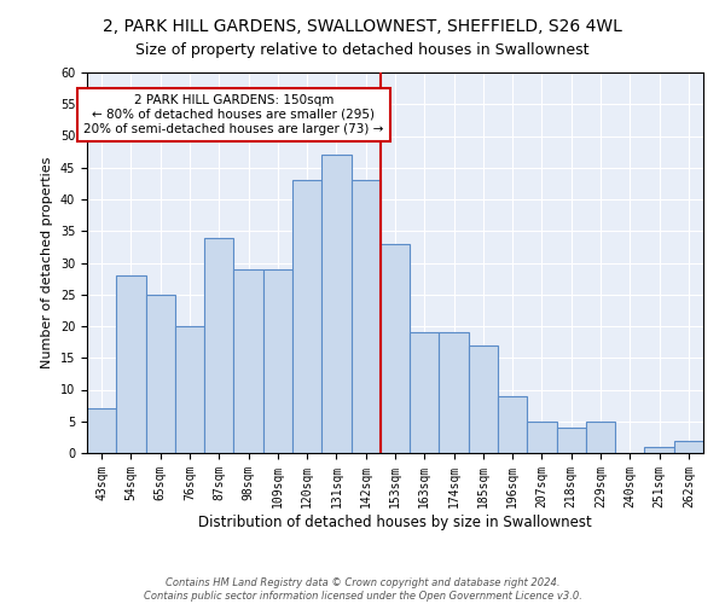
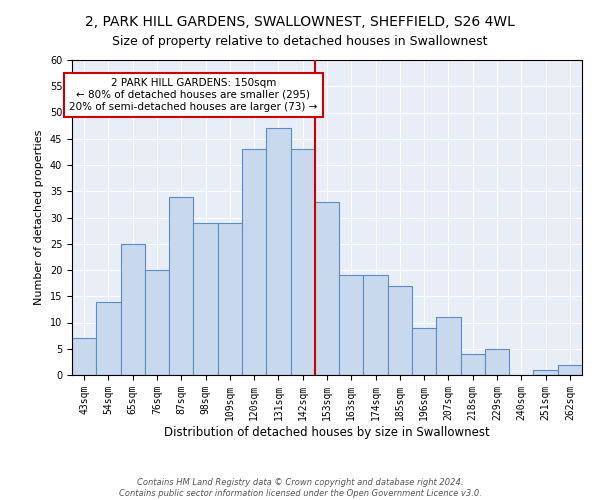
54sqm: 28 -> 14
207sqm: 5 -> 11
